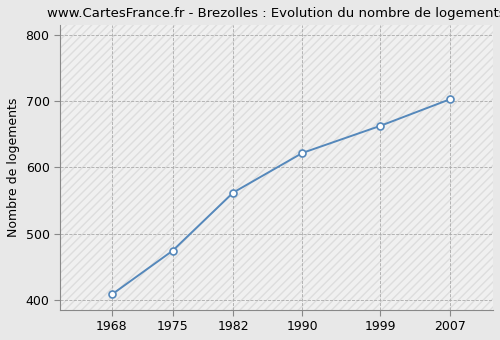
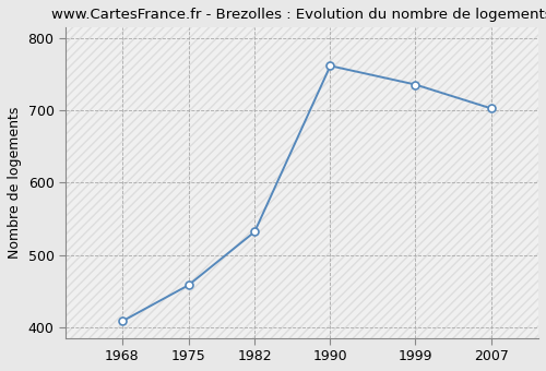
1975: 474 -> 458
1982: 562 -> 532
1990: 622 -> 762
1999: 663 -> 736
